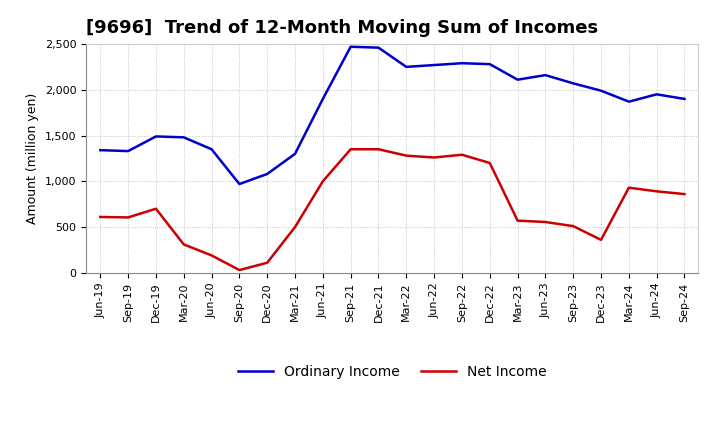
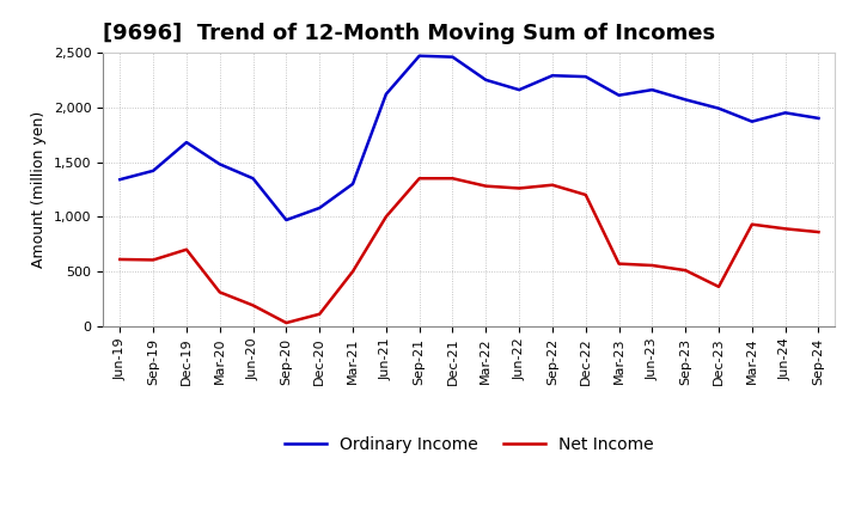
Ordinary Income/Sep-19: 1,330 -> 1,420
Ordinary Income/Dec-19: 1,490 -> 1,680
Ordinary Income/Jun-21: 1,900 -> 2,120
Ordinary Income/Jun-22: 2,270 -> 2,160
